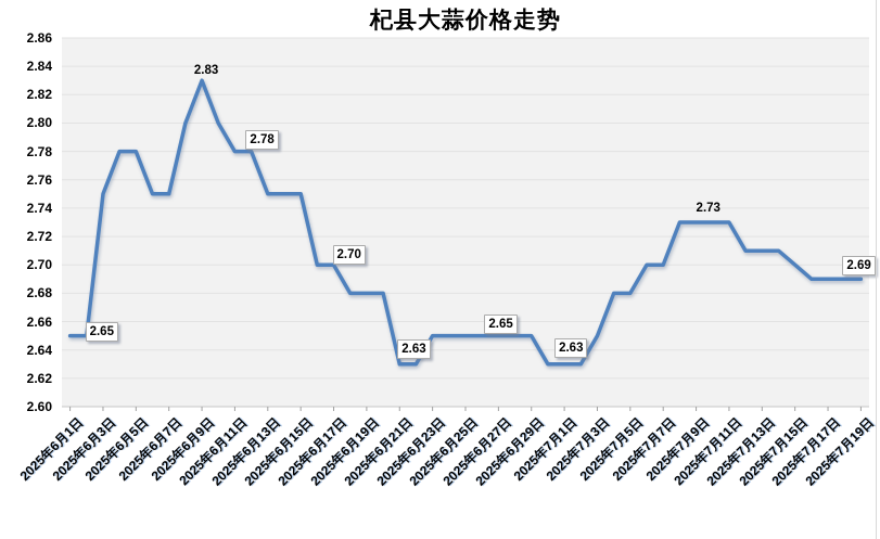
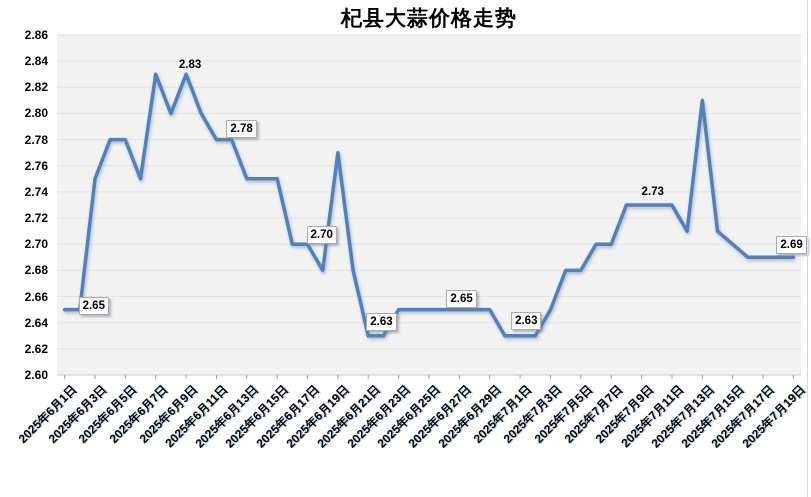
2025年6月7日: 2.75 -> 2.83
2025年6月19日: 2.68 -> 2.77
2025年7月13日: 2.71 -> 2.81
